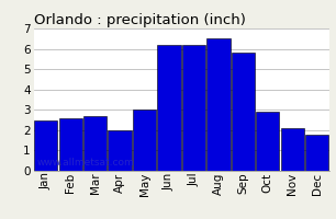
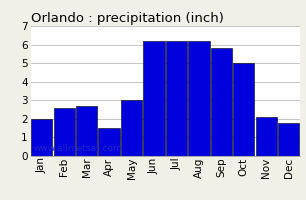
Jan: 2.5 -> 2.0
Apr: 2.0 -> 1.5
Aug: 6.5 -> 6.2
Oct: 2.9 -> 5.0
